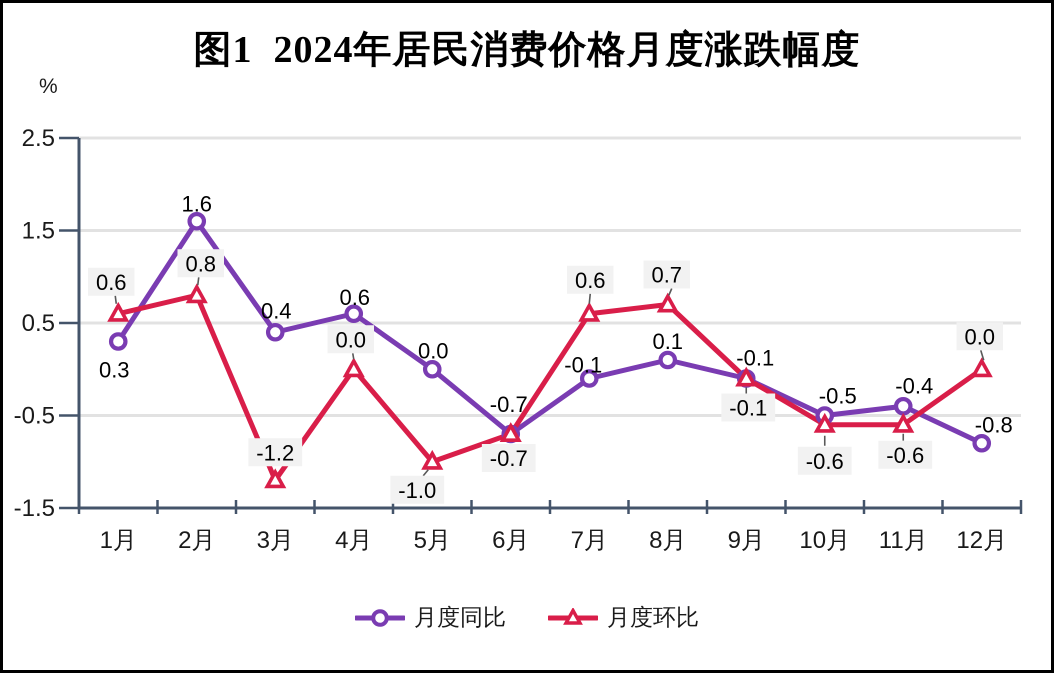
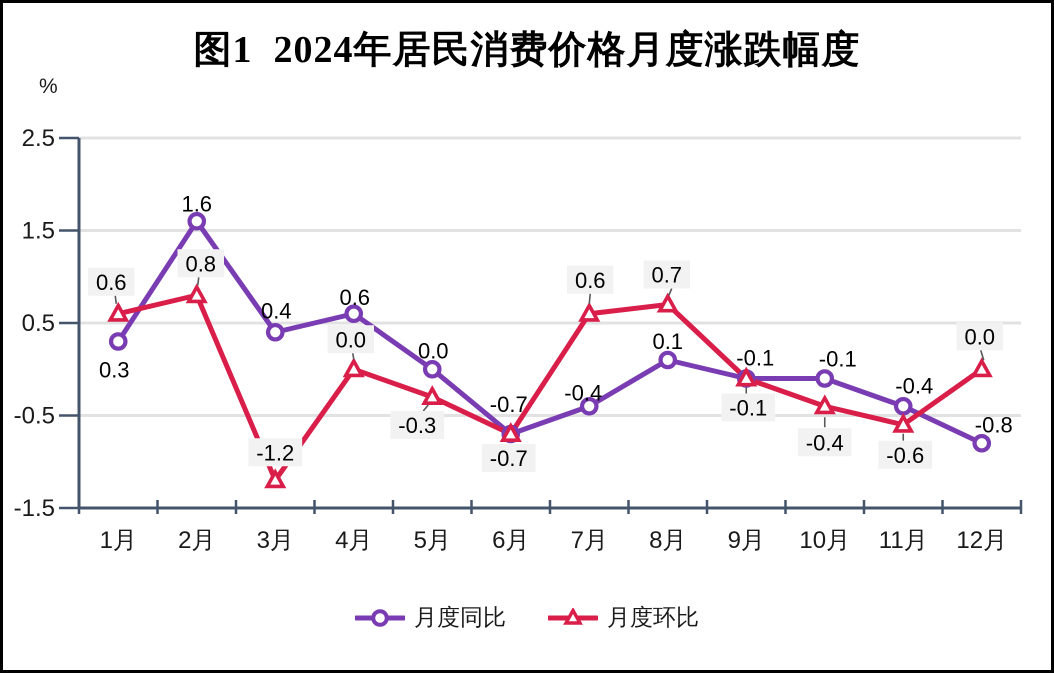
月度环比/5月: -1.0 -> -0.3
月度同比/7月: -0.1 -> -0.4
月度同比/10月: -0.5 -> -0.1
月度环比/10月: -0.6 -> -0.4
